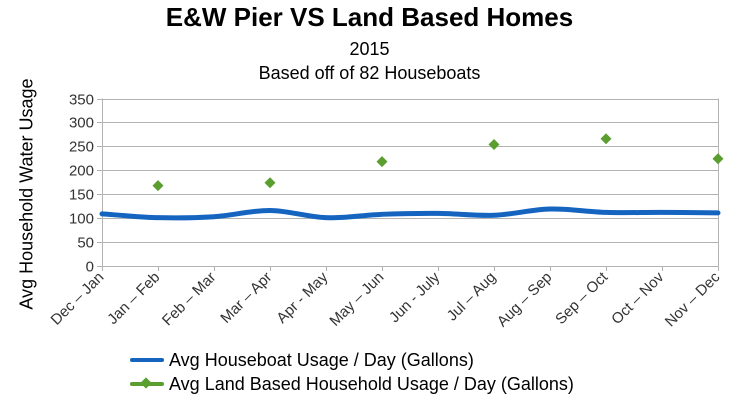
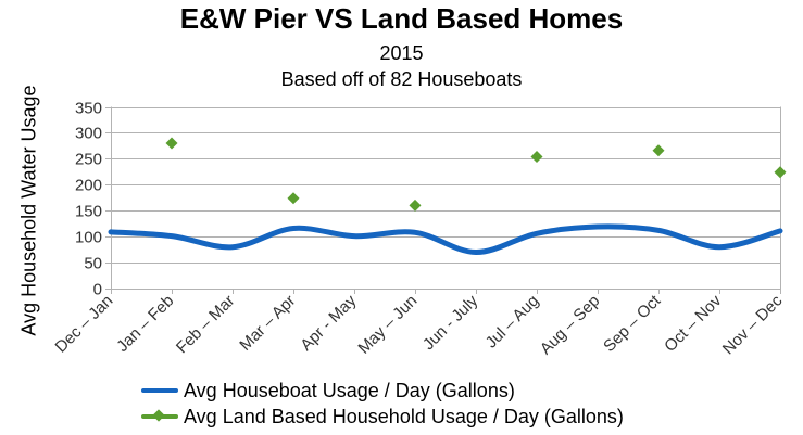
Avg Land Based Household Usage / Day (Gallons)/Jan – Feb: 170 -> 280
Avg Houseboat Usage / Day (Gallons)/Feb – Mar: 100 -> 80
Avg Land Based Household Usage / Day (Gallons)/May – Jun: 220 -> 160
Avg Houseboat Usage / Day (Gallons)/Jun - July: 110 -> 70
Avg Houseboat Usage / Day (Gallons)/Oct – Nov: 110 -> 80
